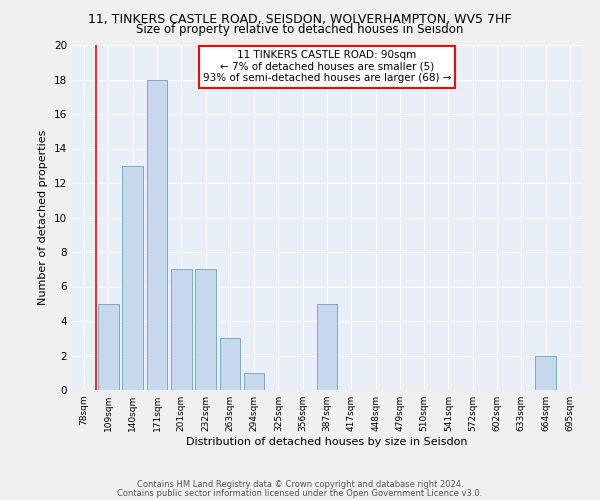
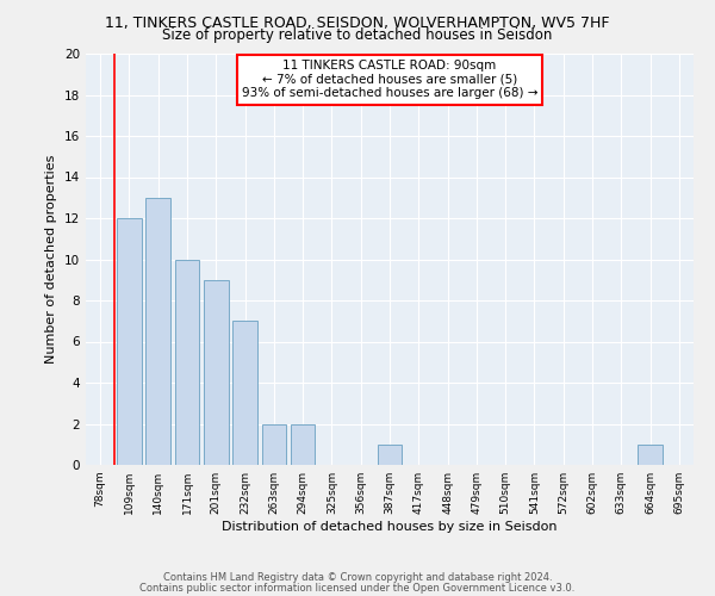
109sqm: 5 -> 12
171sqm: 18 -> 10
201sqm: 7 -> 9
263sqm: 3 -> 2
294sqm: 1 -> 2
387sqm: 5 -> 1
664sqm: 2 -> 1
